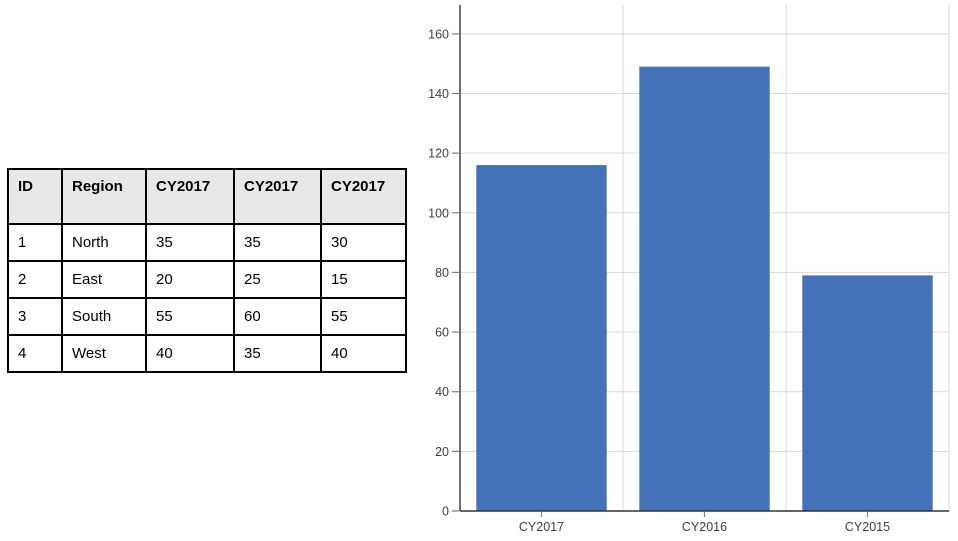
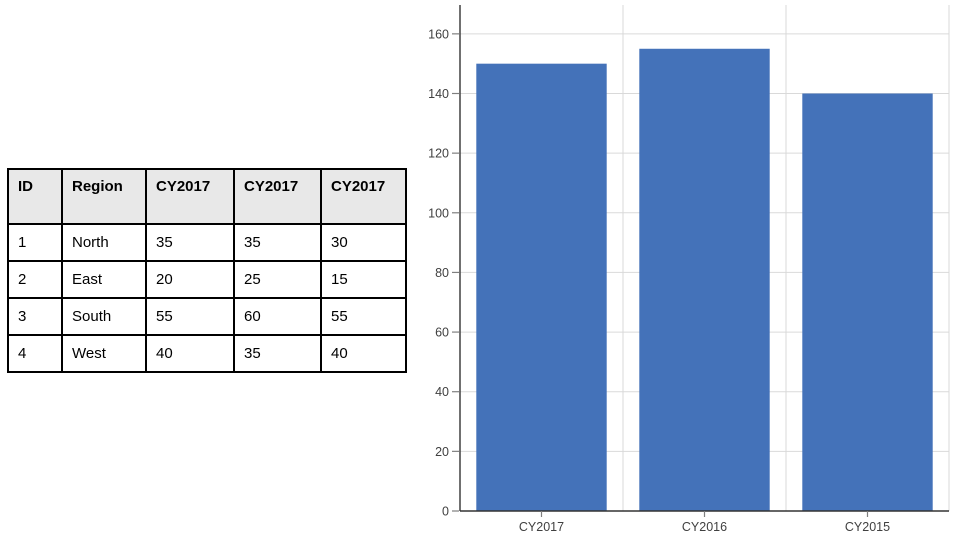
CY2017: 116 -> 150
CY2016: 149 -> 155
CY2015: 79 -> 140
